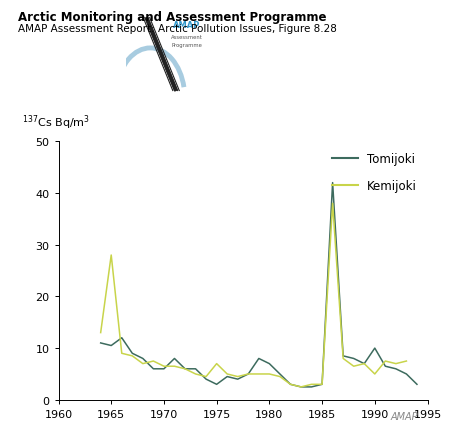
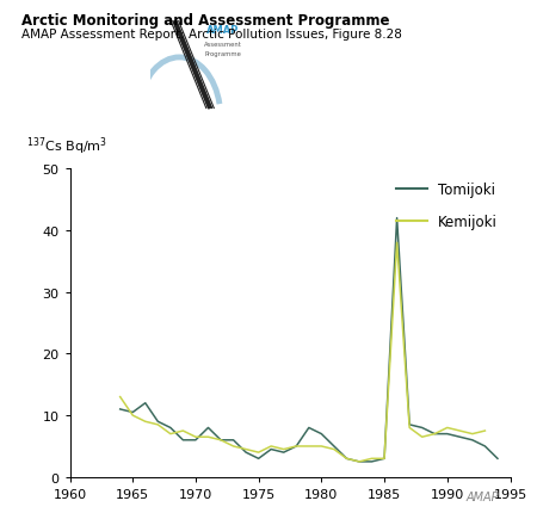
Kemijoki/1965: 28.0 -> 10.0
Kemijoki/1975: 7.0 -> 4.0
Tomijoki/1990: 10.0 -> 7.0
Kemijoki/1990: 5.0 -> 8.0
